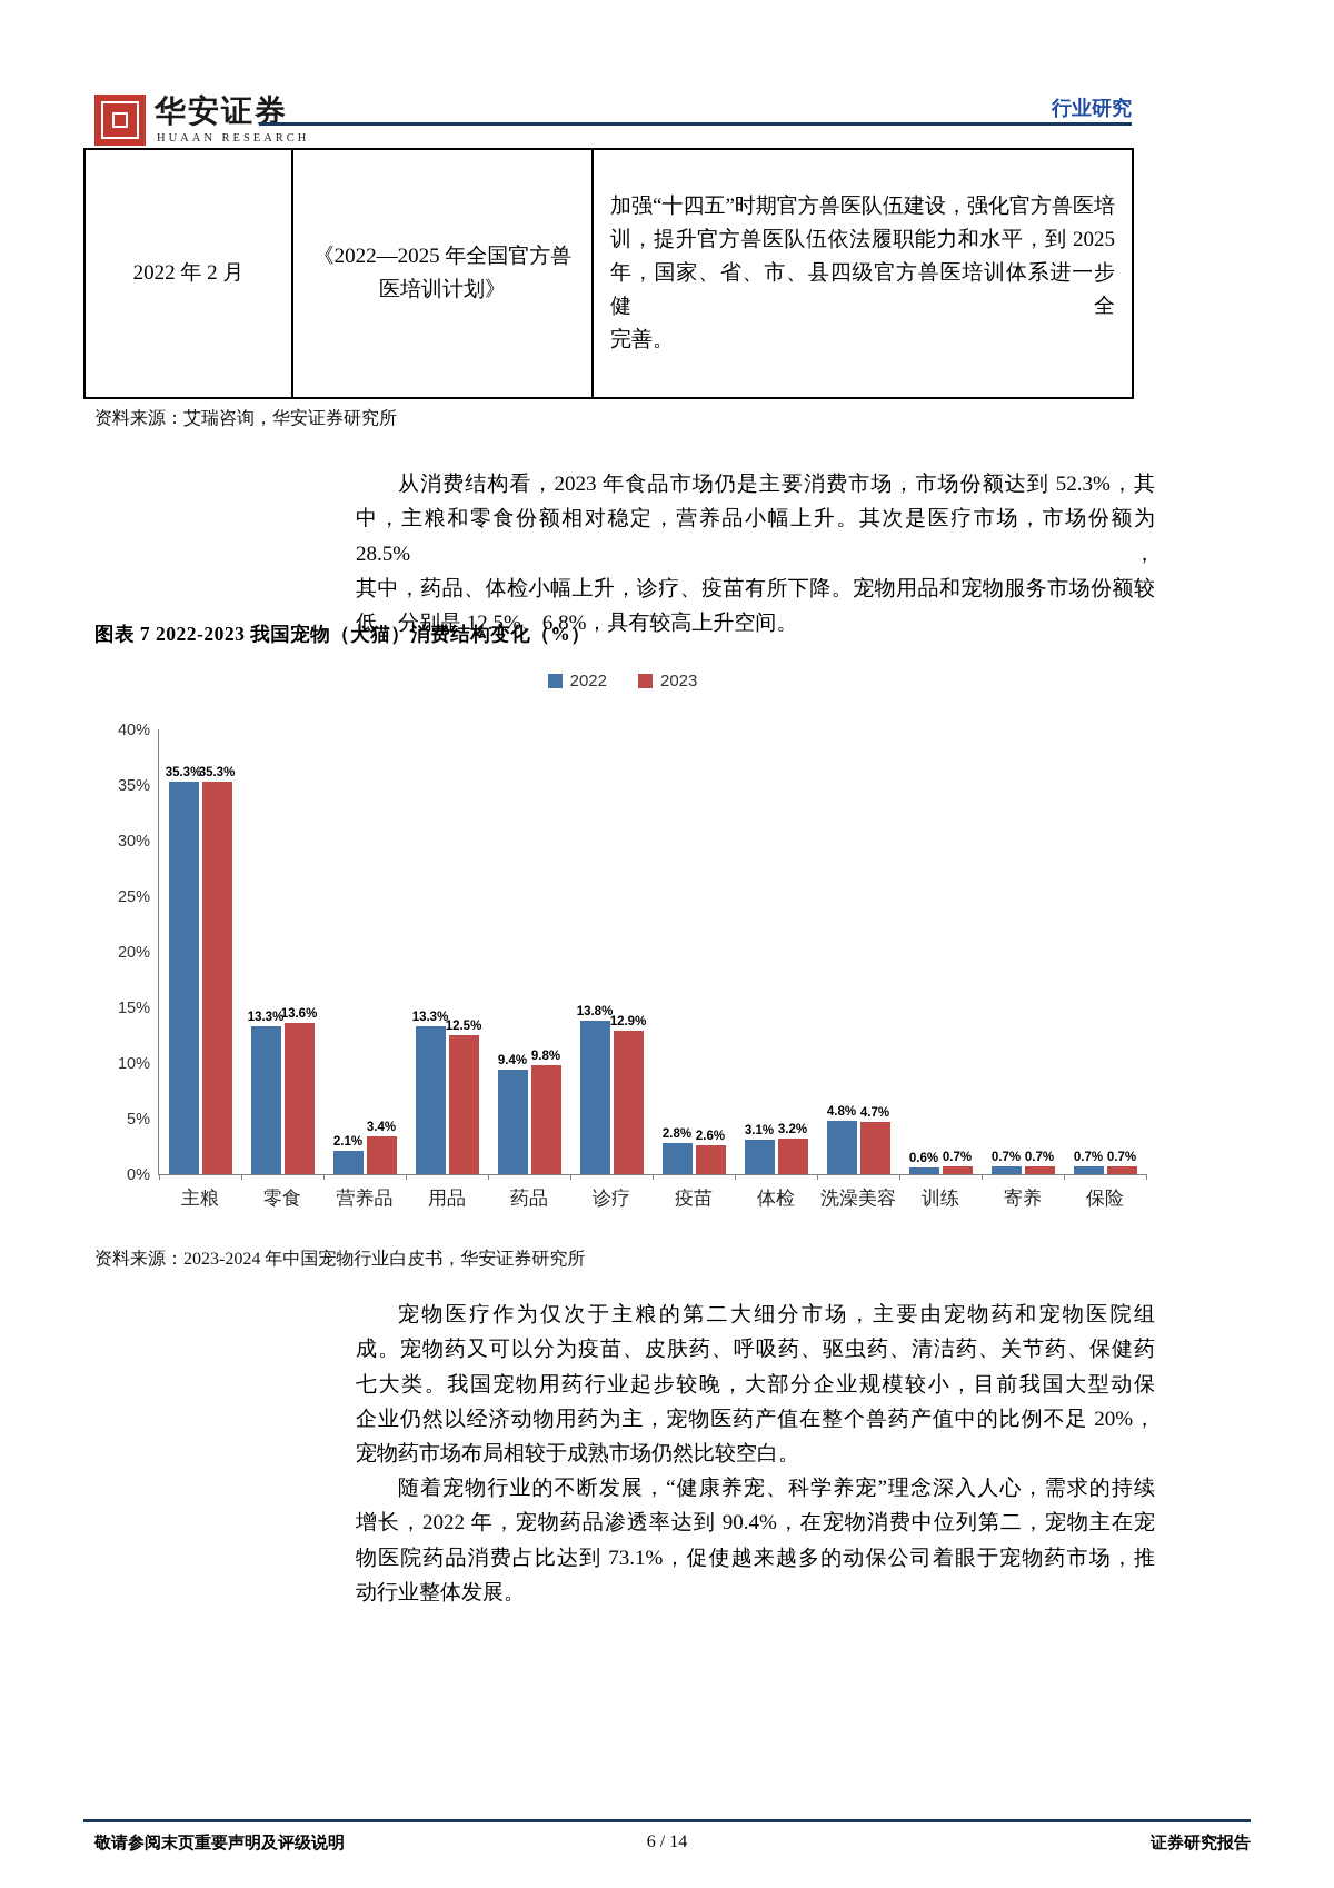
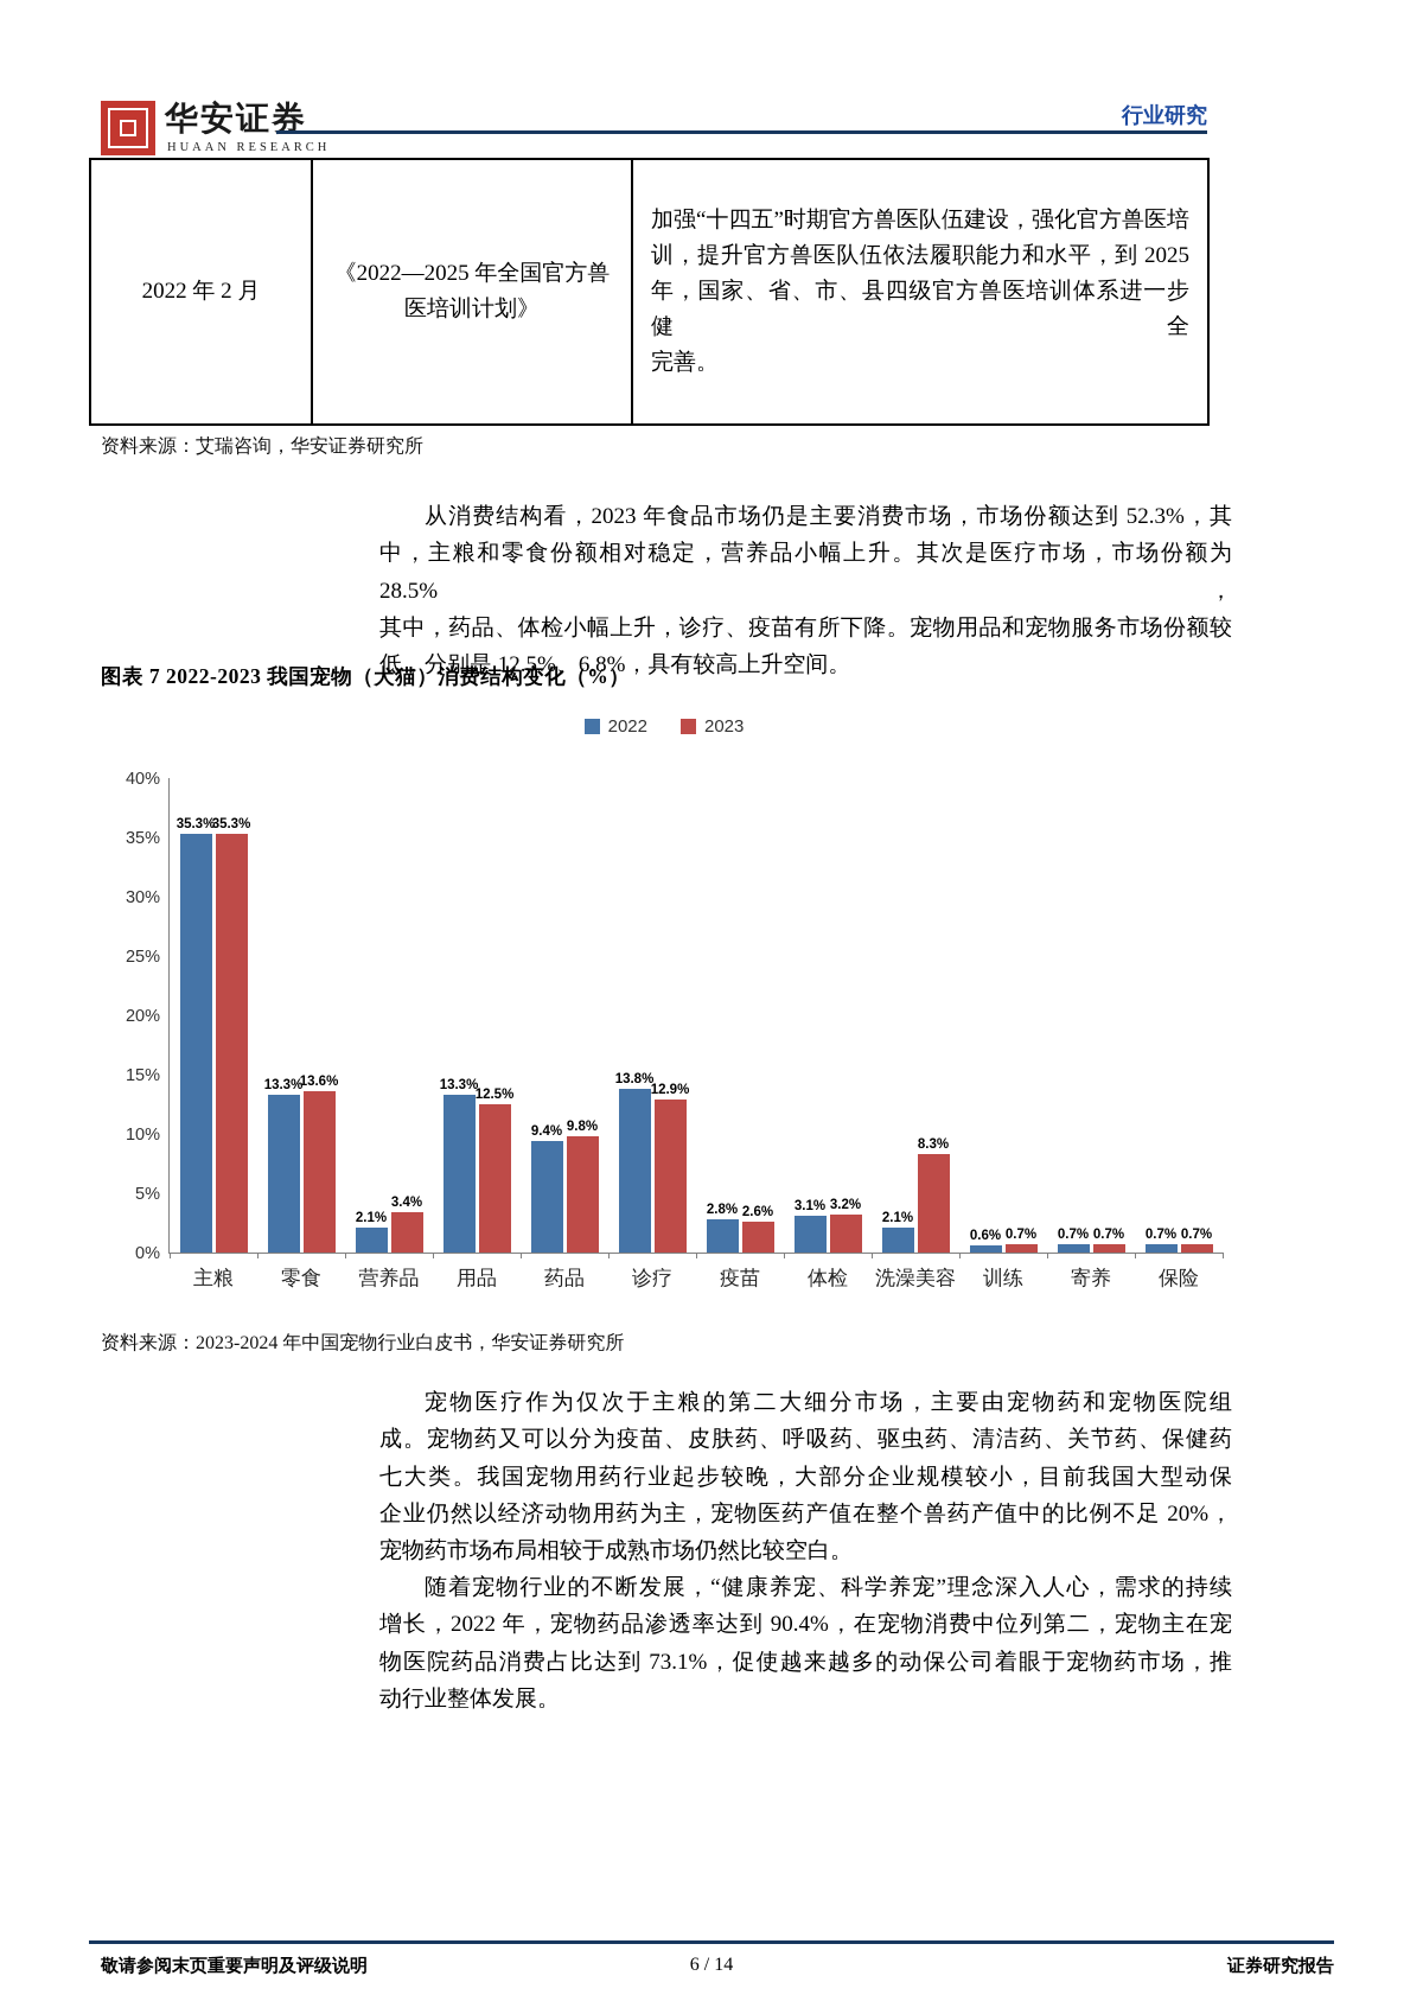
2022/洗澡美容: 4.8% -> 2.1%
2023/洗澡美容: 4.7% -> 8.3%
